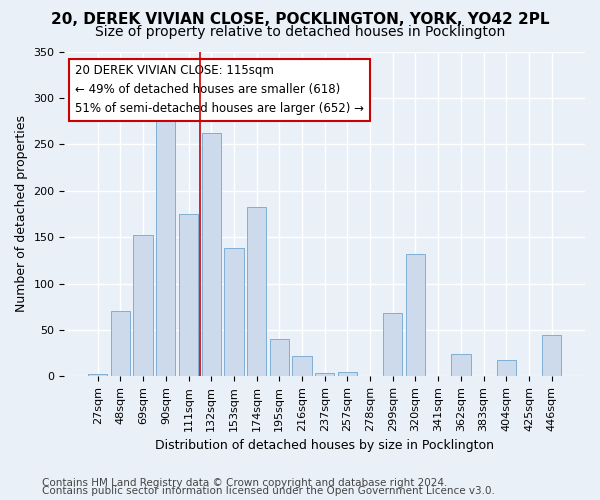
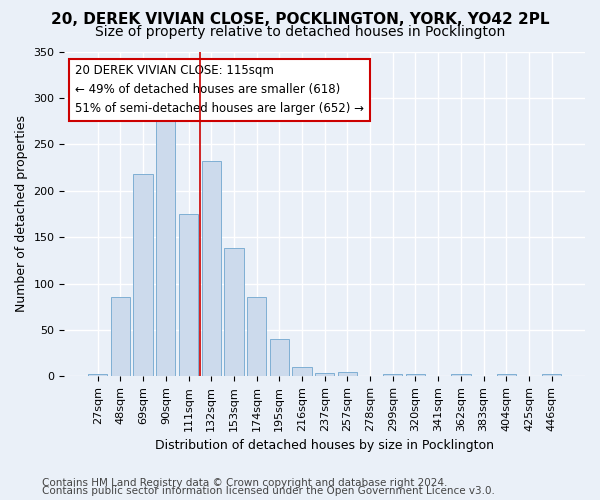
48sqm: 70 -> 86
69sqm: 152 -> 218
132sqm: 262 -> 232
174sqm: 182 -> 85
216sqm: 22 -> 10
299sqm: 68 -> 3
320sqm: 132 -> 3
362sqm: 24 -> 3
404sqm: 18 -> 2
446sqm: 44 -> 2
